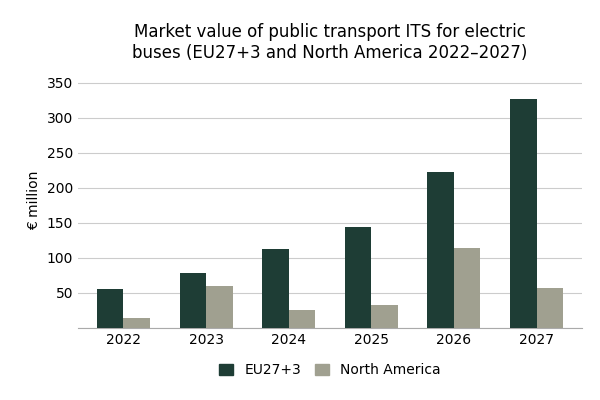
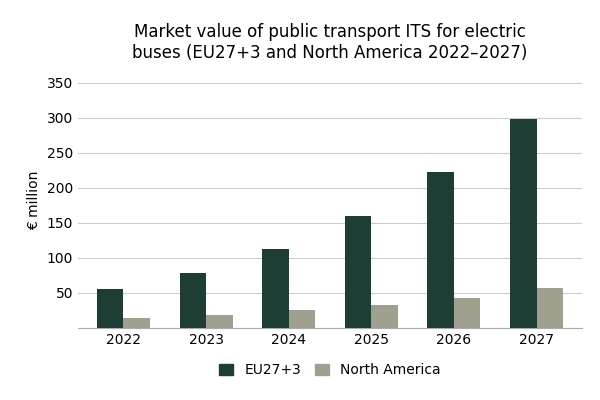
North America/2023: 60 -> 18
EU27+3/2025: 144 -> 160
North America/2026: 114 -> 43
EU27+3/2027: 326 -> 298
